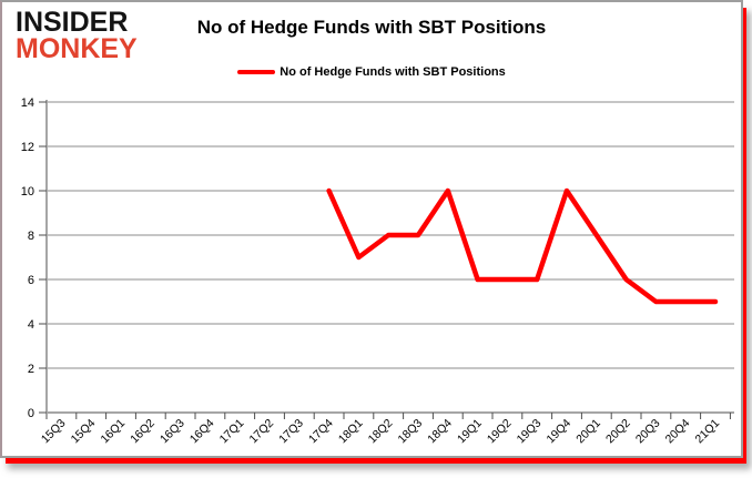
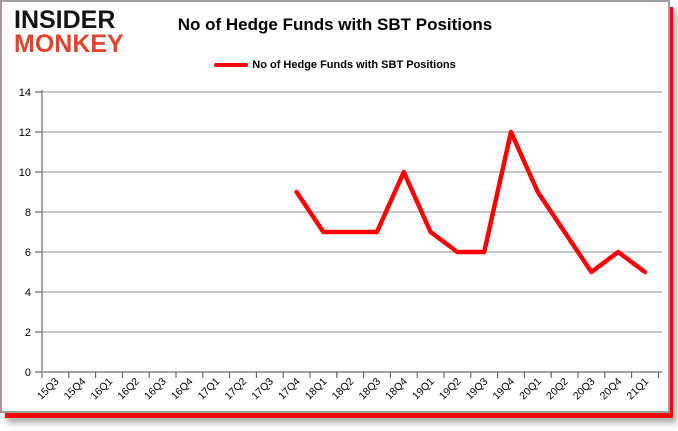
17Q4: 10 -> 9
18Q2: 8 -> 7
18Q3: 8 -> 7
19Q1: 6 -> 7
19Q4: 10 -> 12
20Q1: 8 -> 9
20Q2: 6 -> 7
20Q4: 5 -> 6
